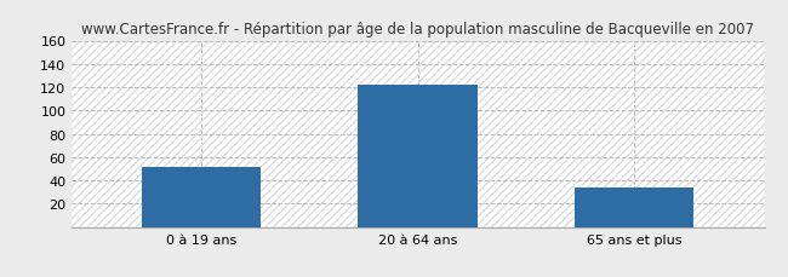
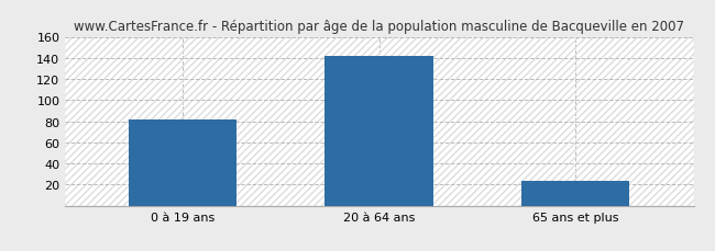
0 à 19 ans: 52 -> 82
20 à 64 ans: 122 -> 142
65 ans et plus: 34 -> 23
